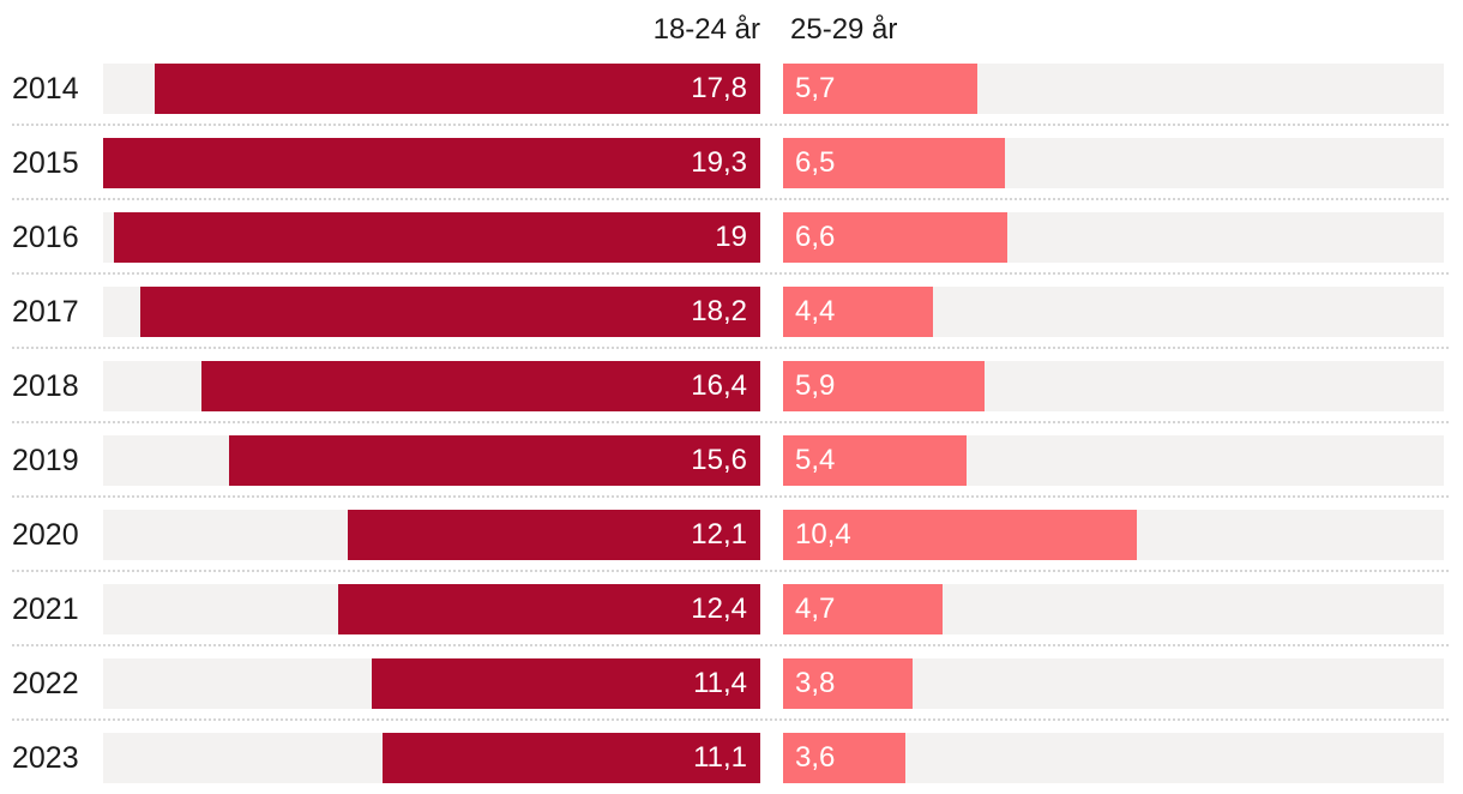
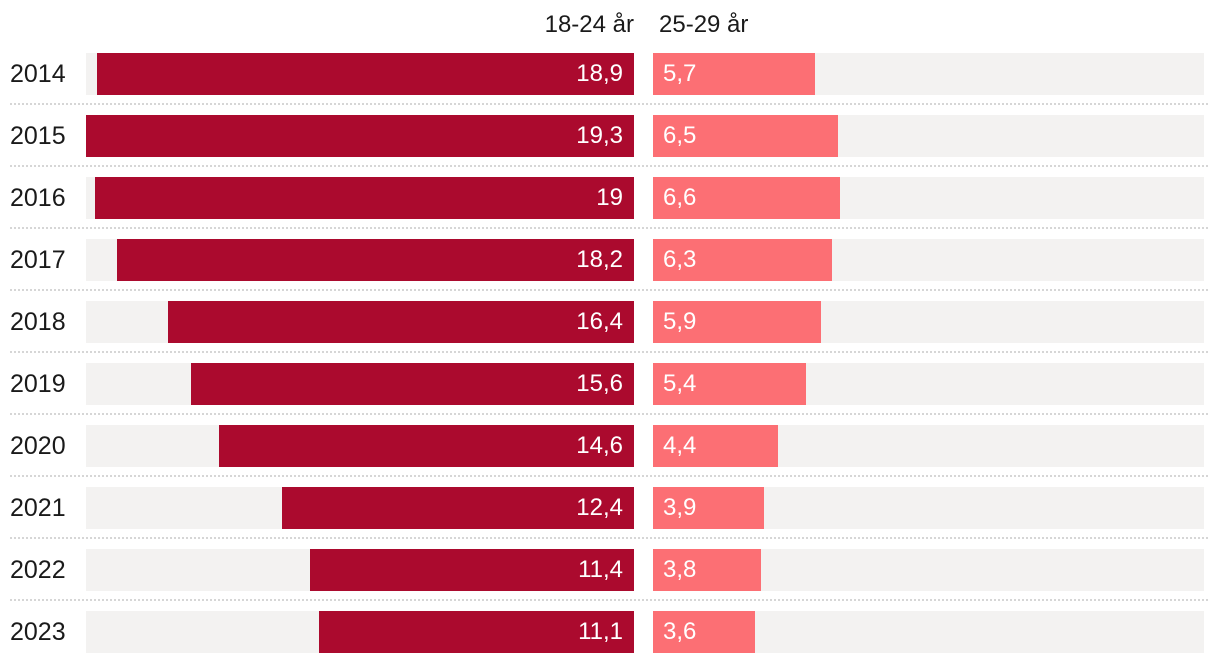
18-24 år/2014: 17,8 -> 18,9
25-29 år/2017: 4,4 -> 6,3
18-24 år/2020: 12,1 -> 14,6
25-29 år/2020: 10,4 -> 4,4
25-29 år/2021: 4,7 -> 3,9
